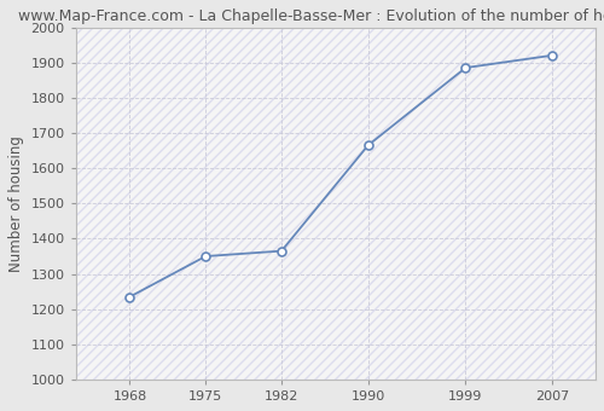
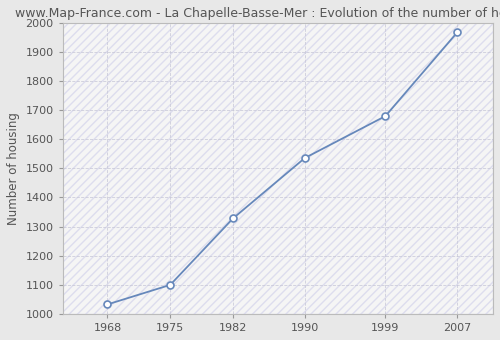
1968: 1235 -> 1033
1975: 1350 -> 1100
1982: 1365 -> 1328
1990: 1665 -> 1535
1999: 1885 -> 1679
2007: 1920 -> 1966
